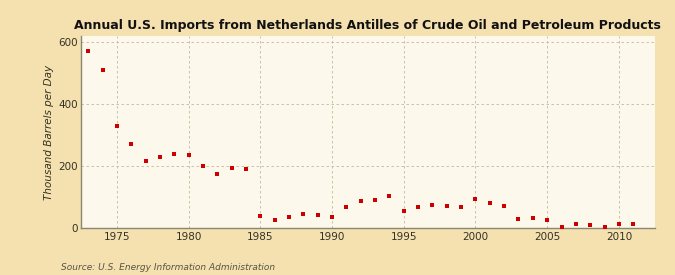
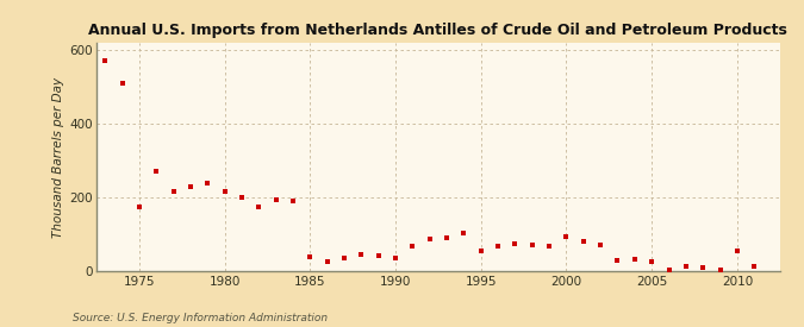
1975: 330 -> 175
1980: 235 -> 215
2010: 15 -> 55
